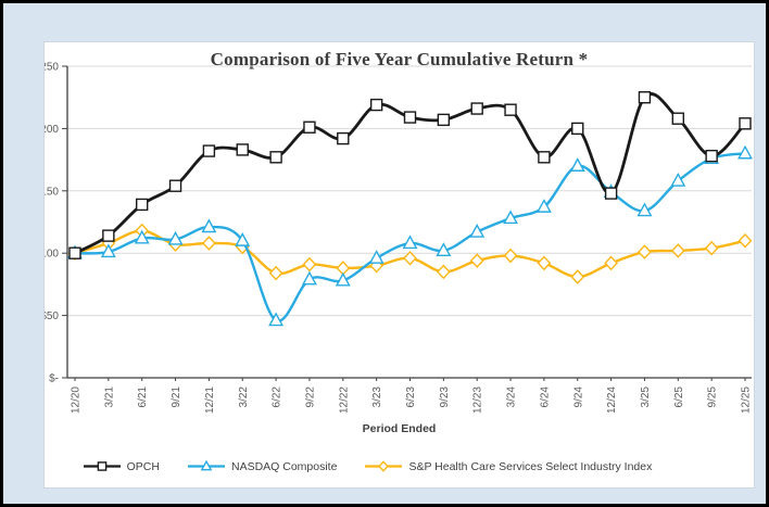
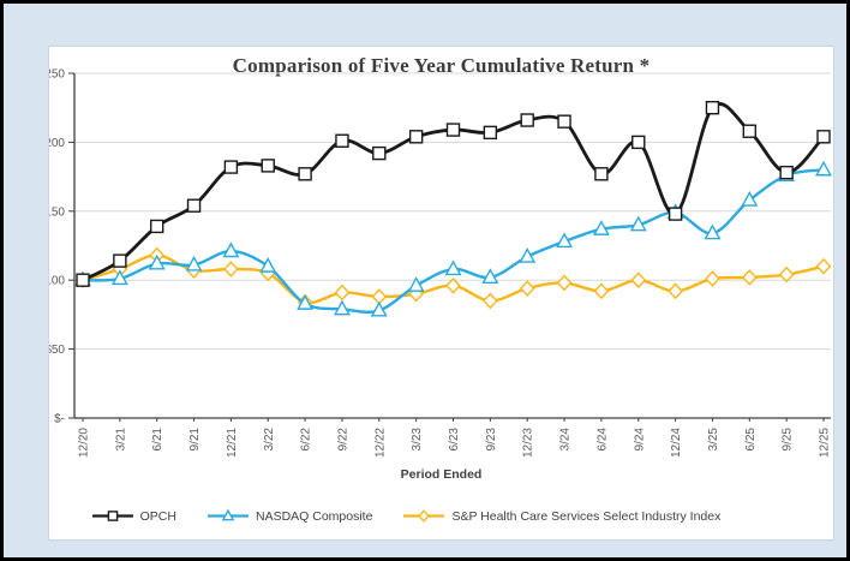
NASDAQ Composite/6/22: $46 -> $83
OPCH/3/23: $219 -> $204
NASDAQ Composite/9/24: $170 -> $140
S&P Health Care Services Select Industry Index/9/24: $81 -> $100
